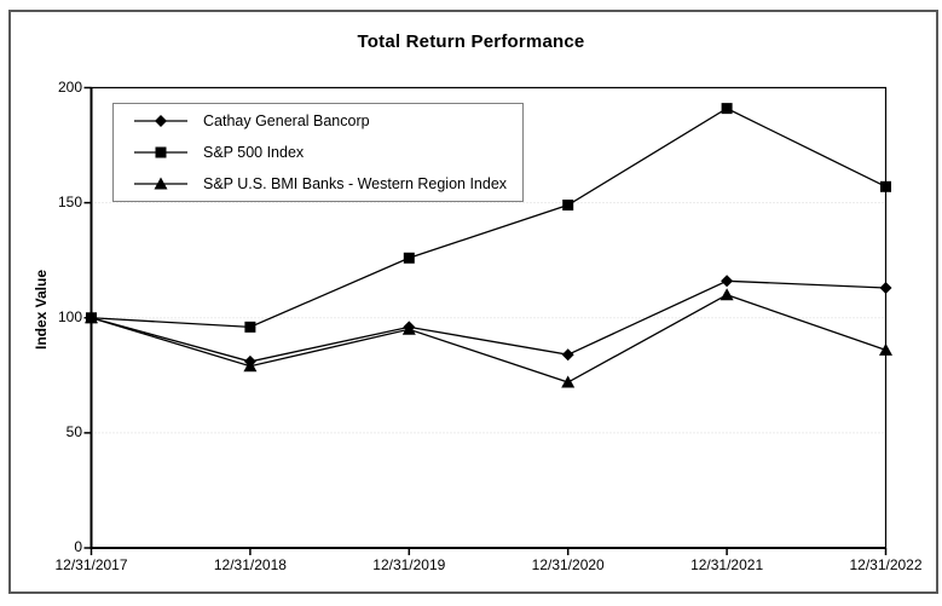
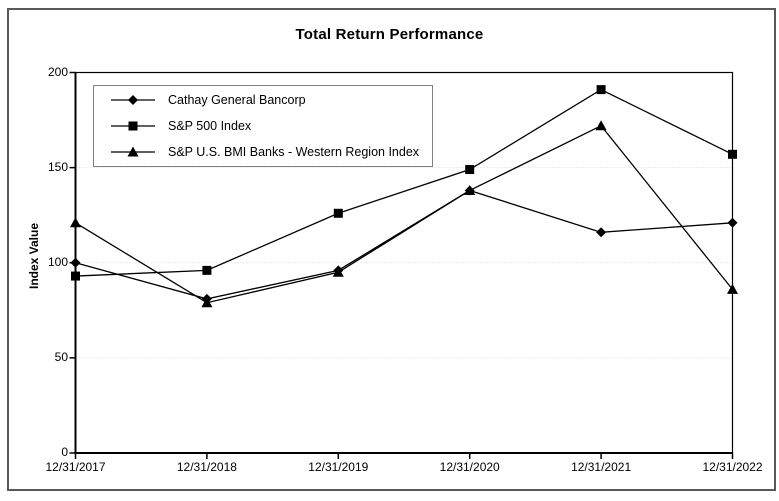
S&P 500 Index/12/31/2017: 100 -> 93
S&P U.S. BMI Banks - Western Region Index/12/31/2017: 100 -> 121
Cathay General Bancorp/12/31/2020: 84 -> 138
S&P U.S. BMI Banks - Western Region Index/12/31/2020: 72 -> 138
S&P U.S. BMI Banks - Western Region Index/12/31/2021: 110 -> 172
Cathay General Bancorp/12/31/2022: 113 -> 121
